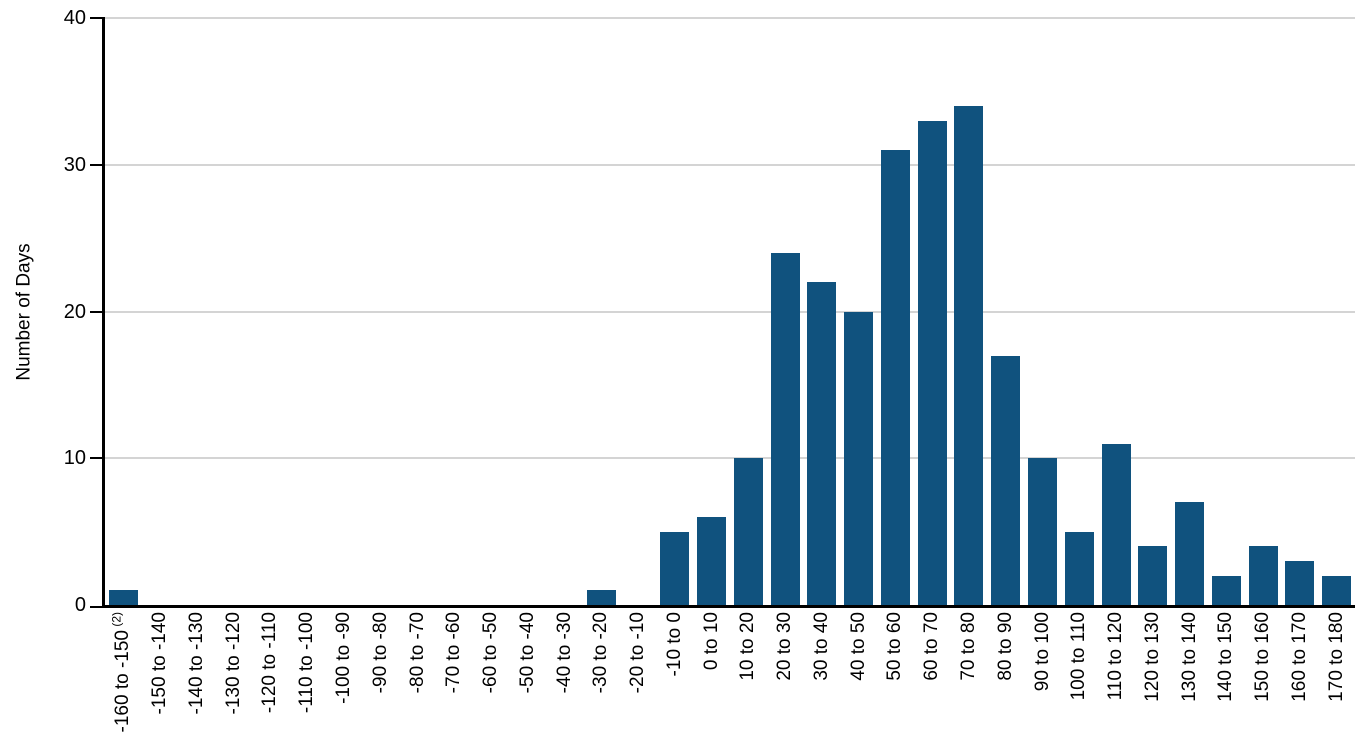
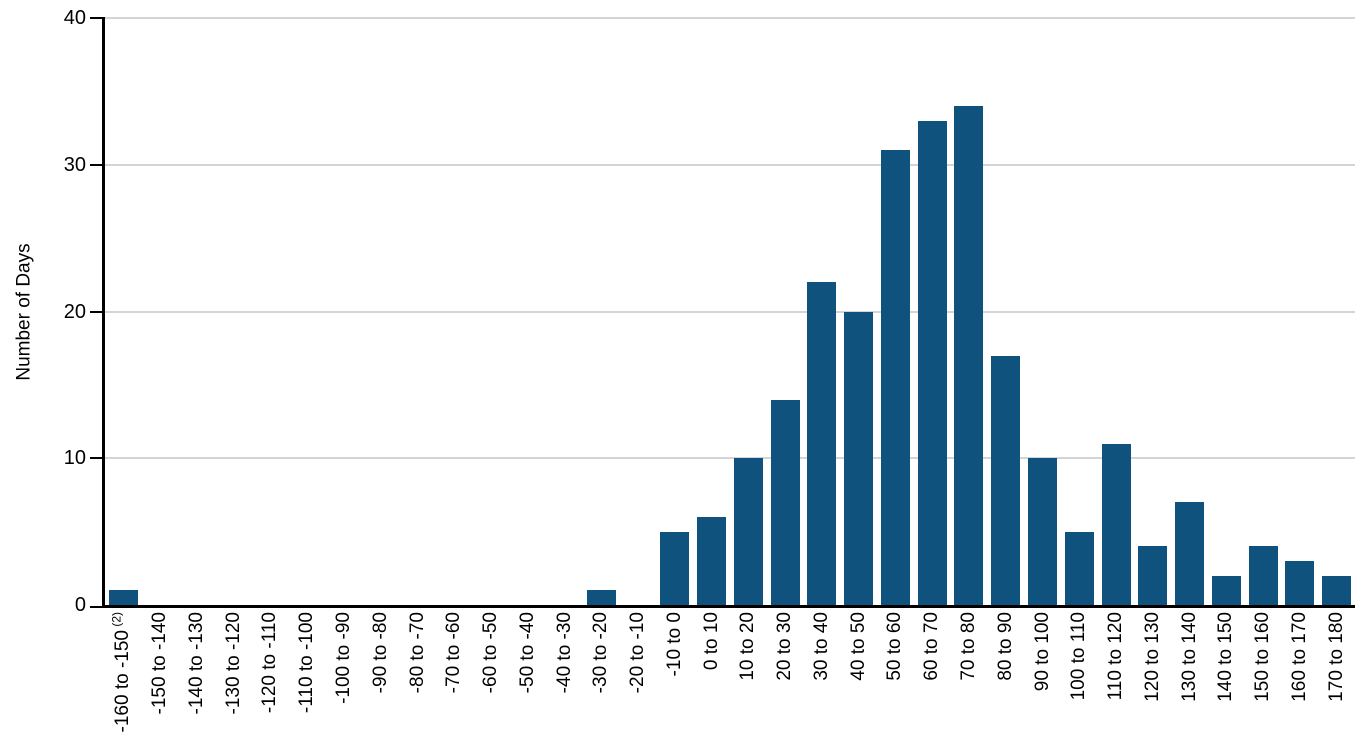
20 to 30: 24 -> 14
